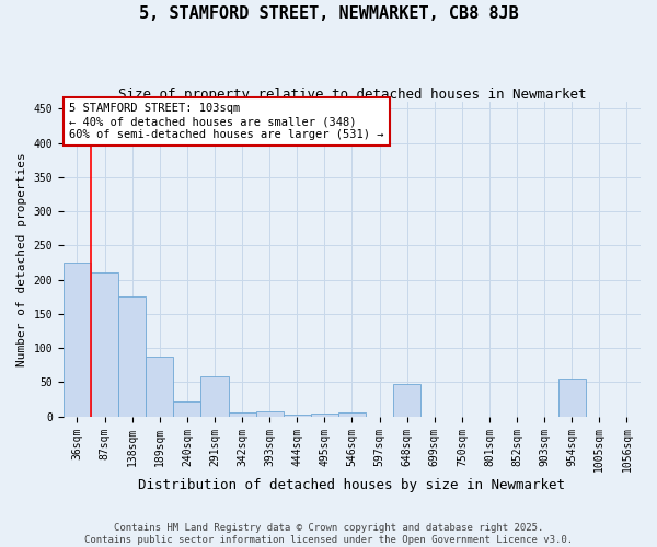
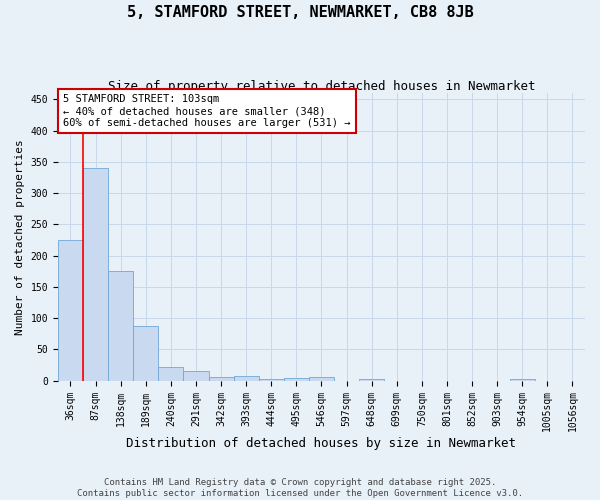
87sqm: 210 -> 340
291sqm: 58 -> 15
648sqm: 48 -> 2
954sqm: 56 -> 2
